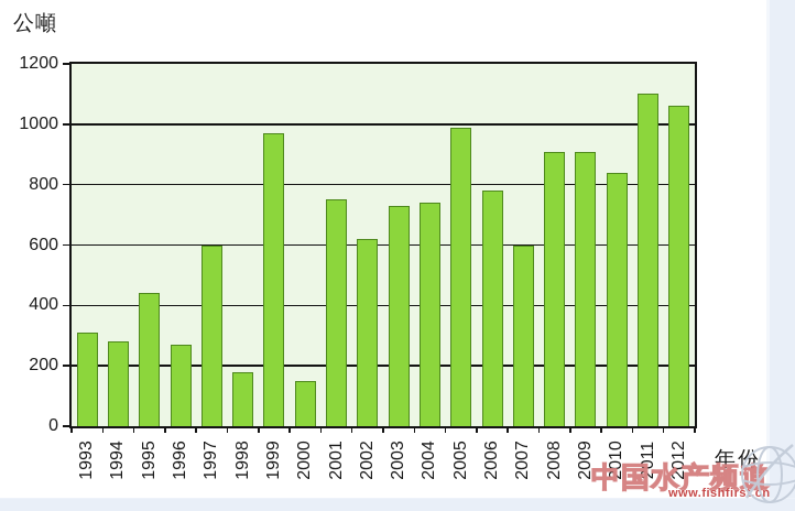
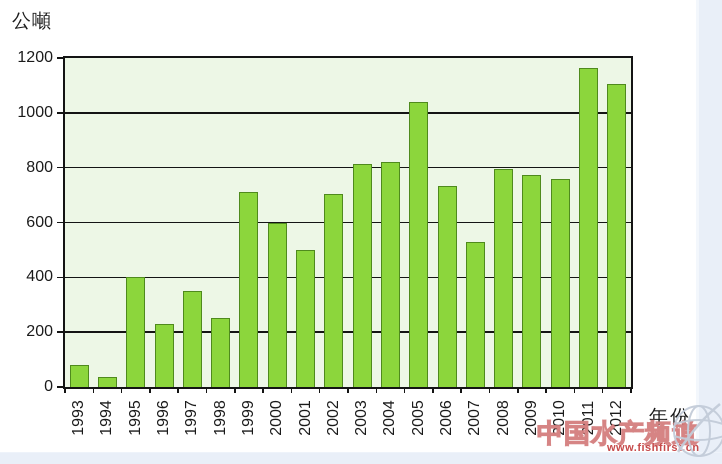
1993: 310 -> 80
1994: 280 -> 40
1995: 440 -> 400
1996: 270 -> 230
1997: 600 -> 350
1998: 180 -> 250
1999: 970 -> 710
2000: 150 -> 600
2001: 750 -> 500
2002: 620 -> 700
2003: 730 -> 820
2004: 740 -> 820
2005: 990 -> 1040
2006: 780 -> 740
2007: 600 -> 530
2008: 910 -> 800
2009: 910 -> 780
2010: 840 -> 760
2011: 1100 -> 1160
2012: 1060 -> 1100
